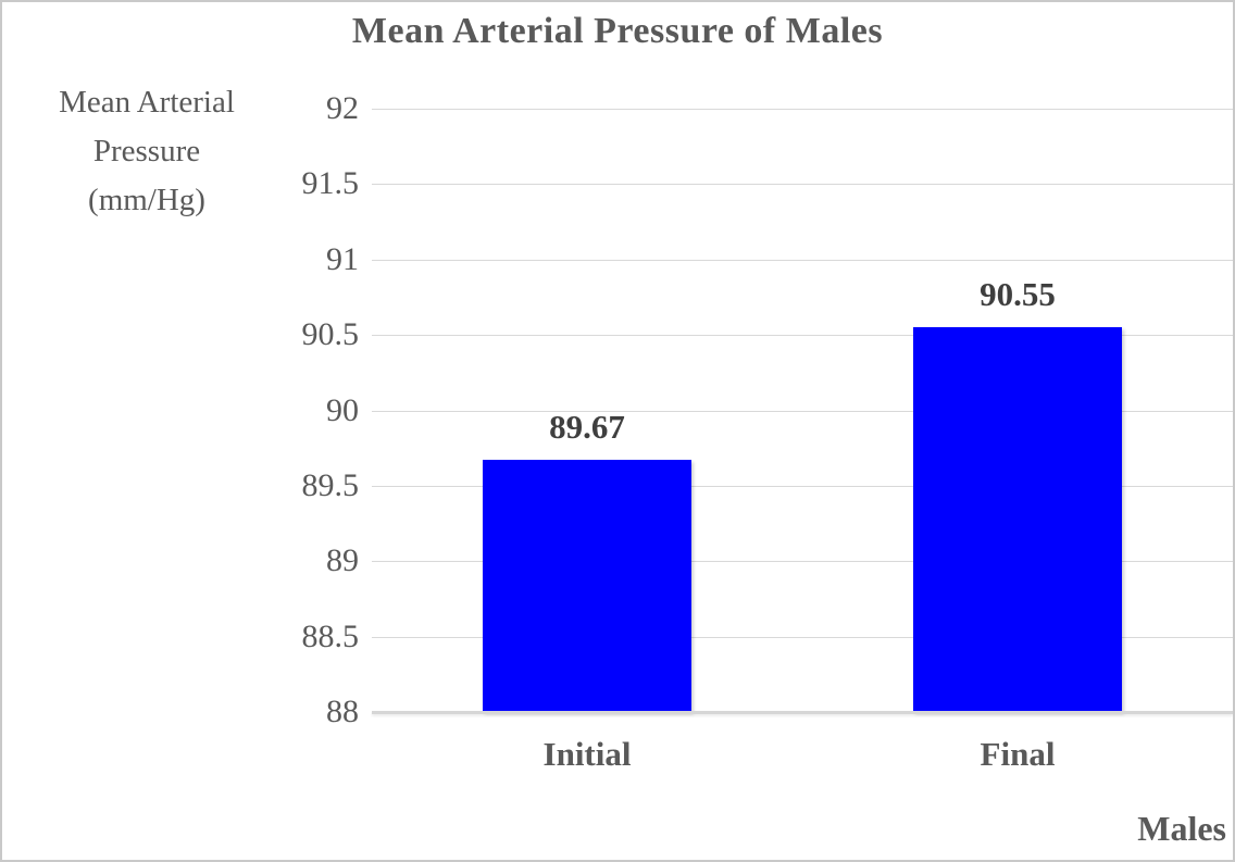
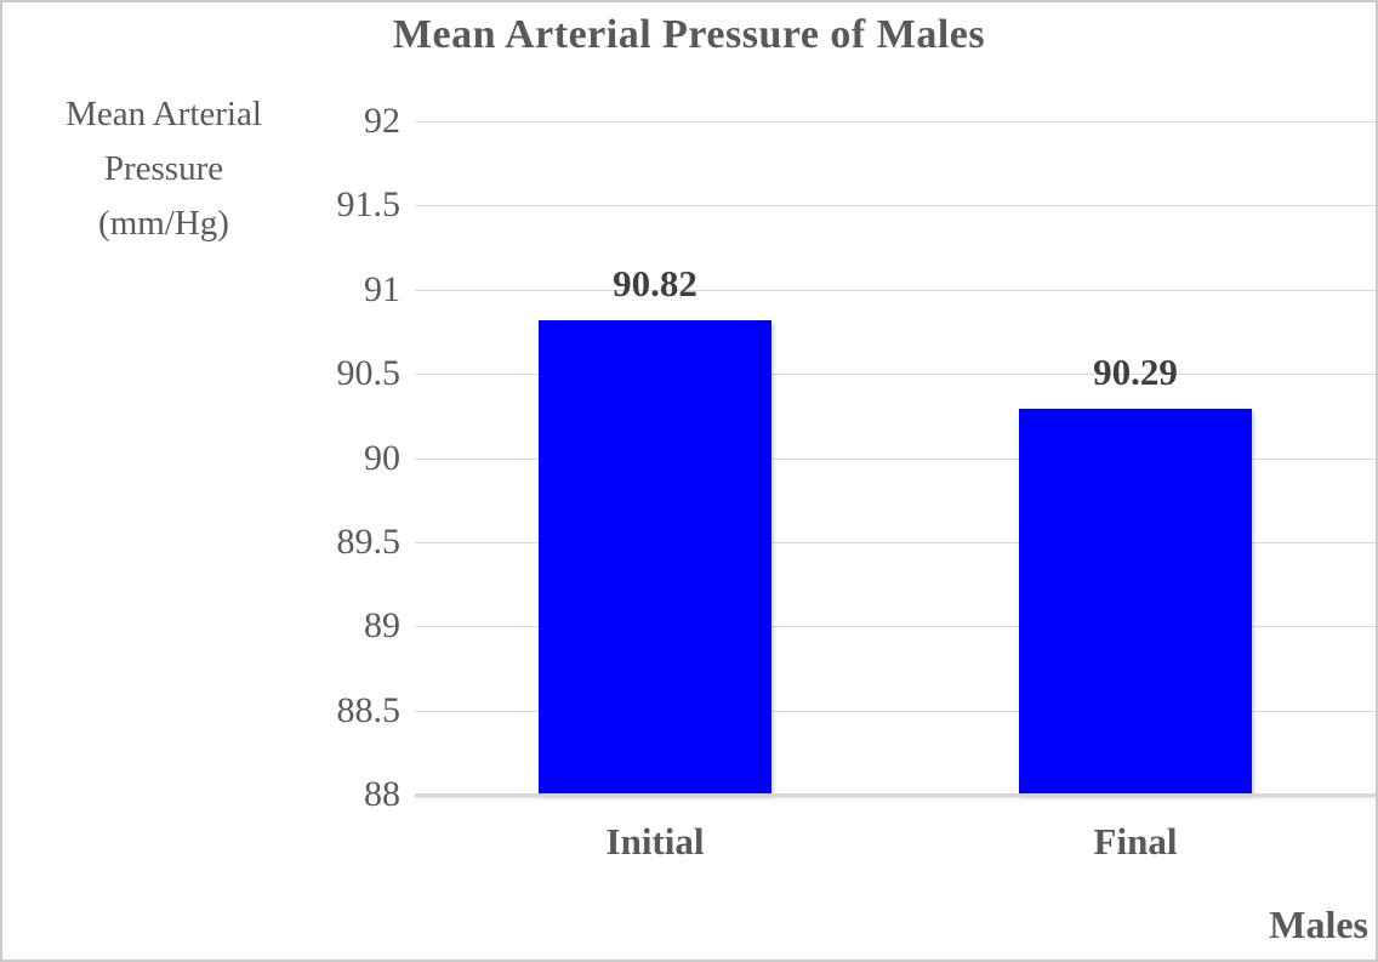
Initial: 89.67 -> 90.82
Final: 90.55 -> 90.29
